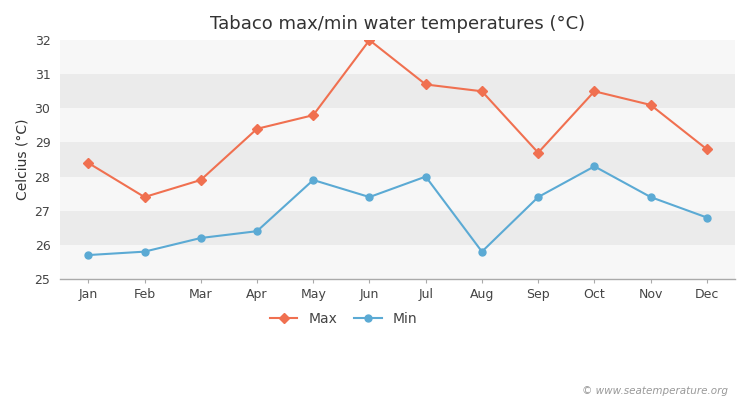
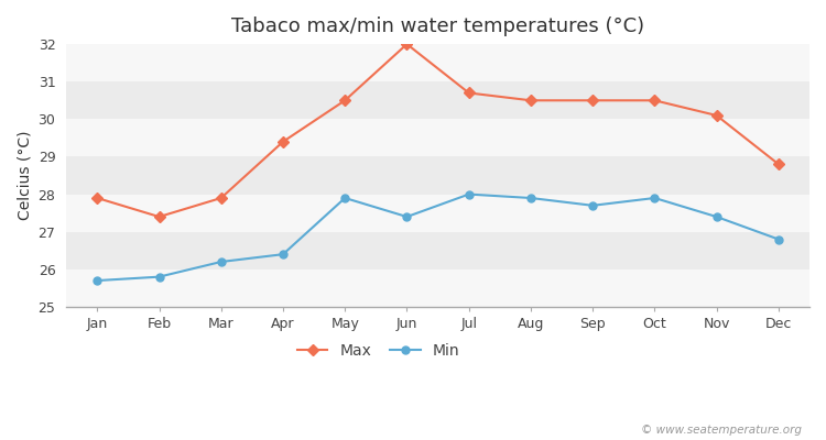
Max/Jan: 28.4 -> 27.9
Max/May: 29.8 -> 30.5
Min/Aug: 25.8 -> 27.9
Max/Sep: 28.7 -> 30.5
Min/Sep: 27.4 -> 27.7
Min/Oct: 28.3 -> 27.9
